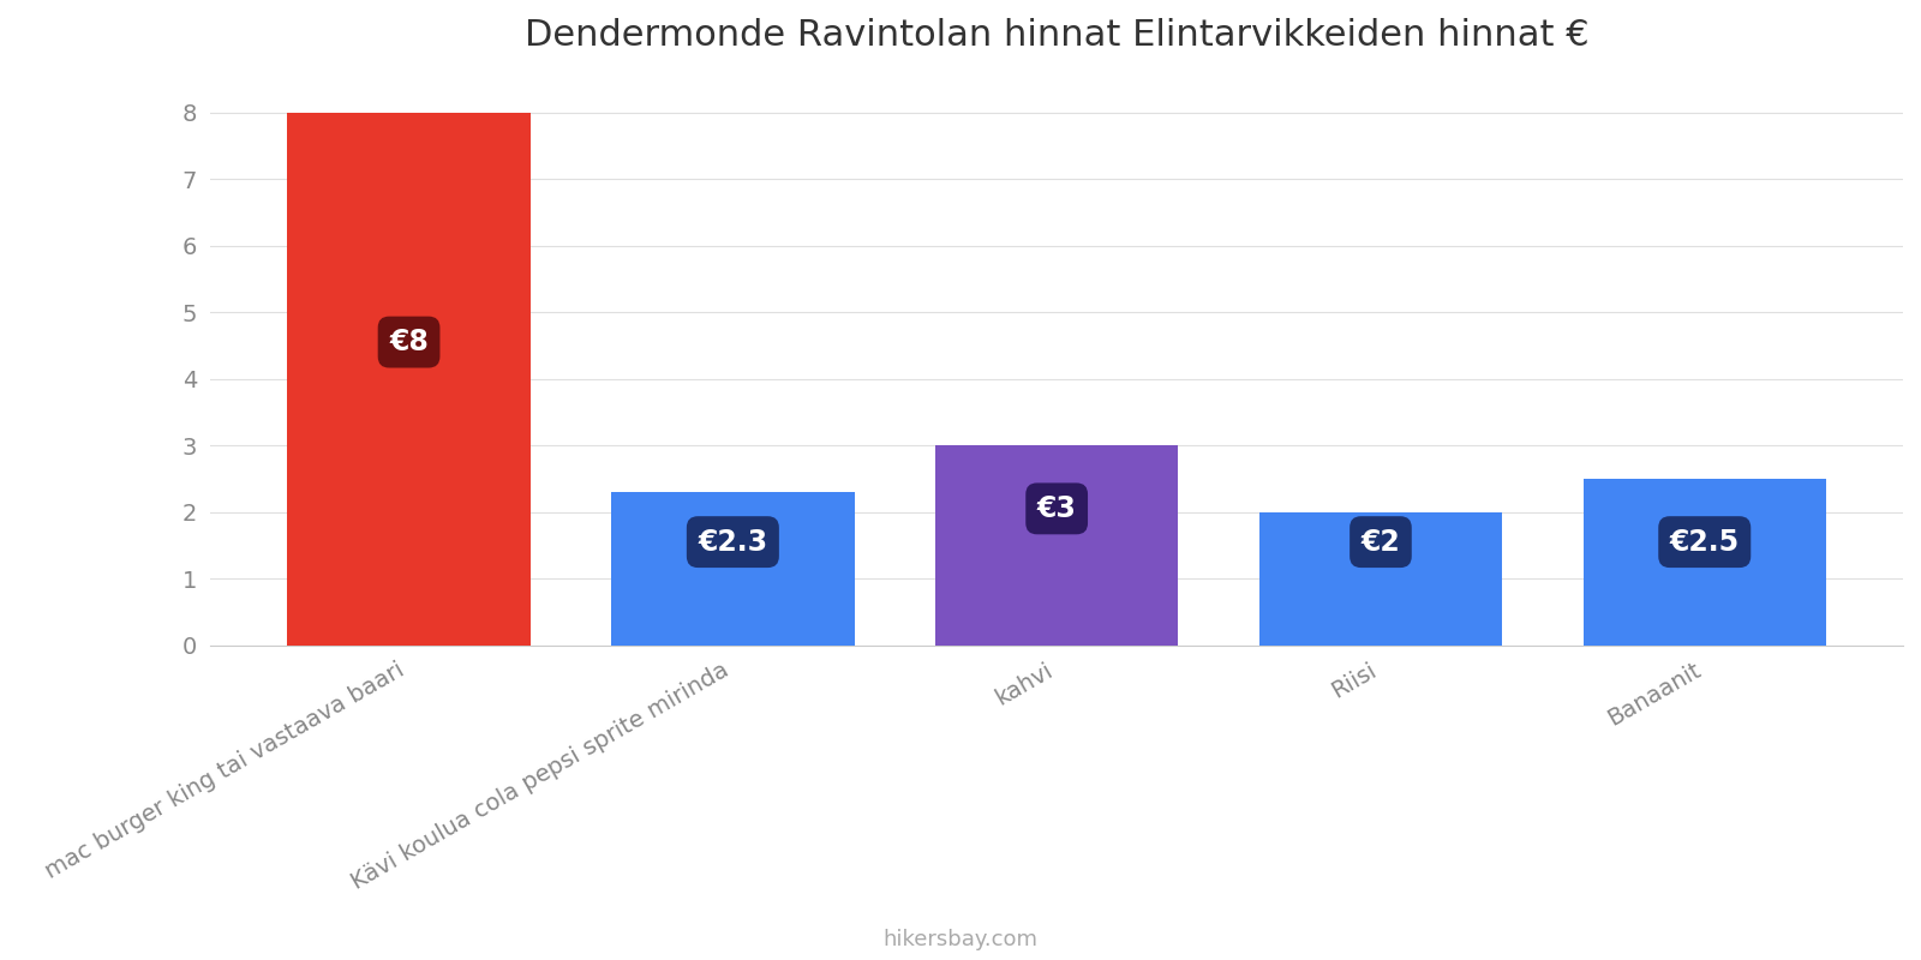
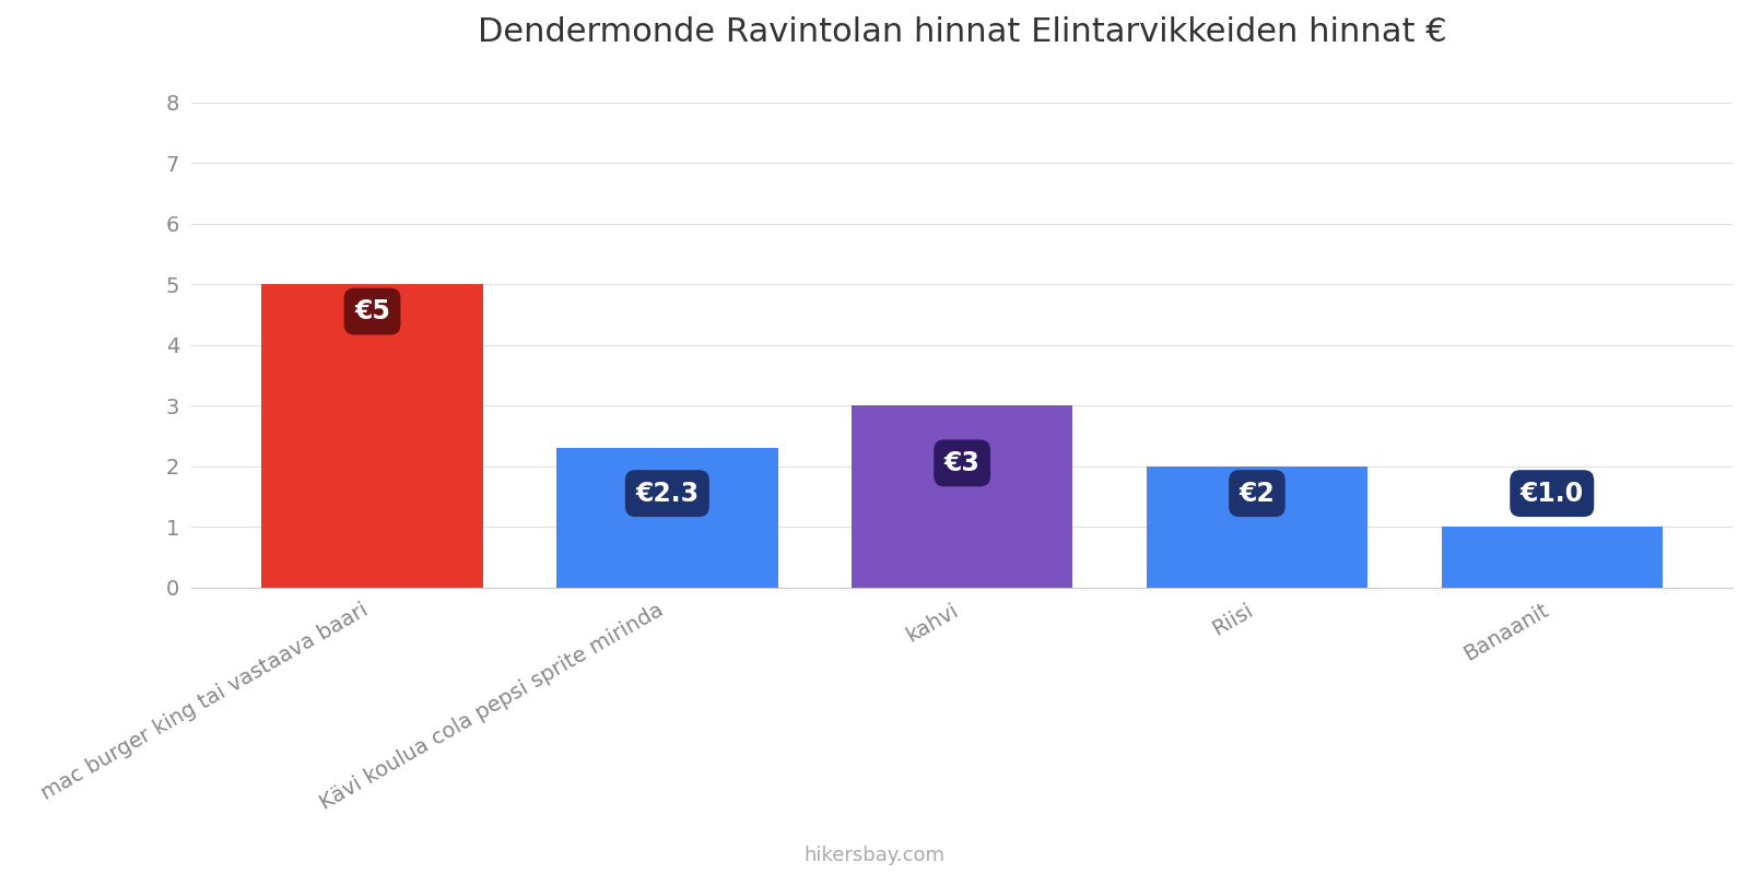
mac burger king tai vastaava baari: €8 -> €5
Banaanit: €2.5 -> €1.0
